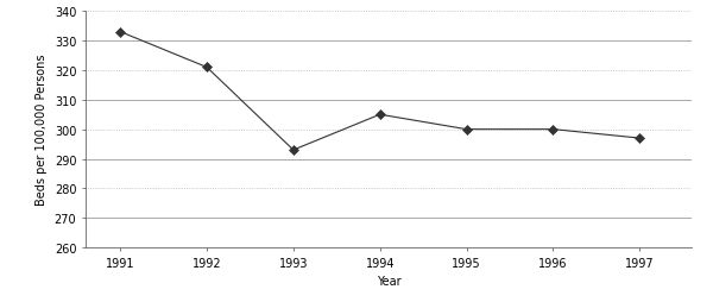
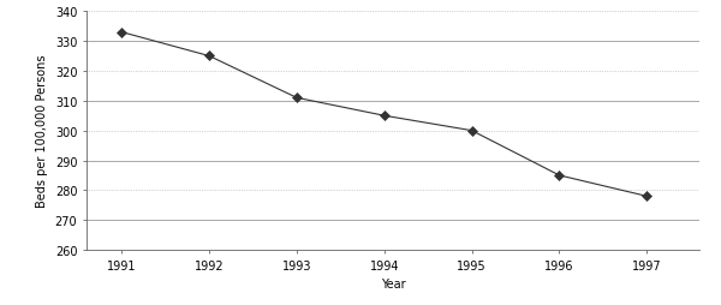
1992: 321 -> 325
1993: 293 -> 311
1996: 300 -> 285
1997: 297 -> 278
